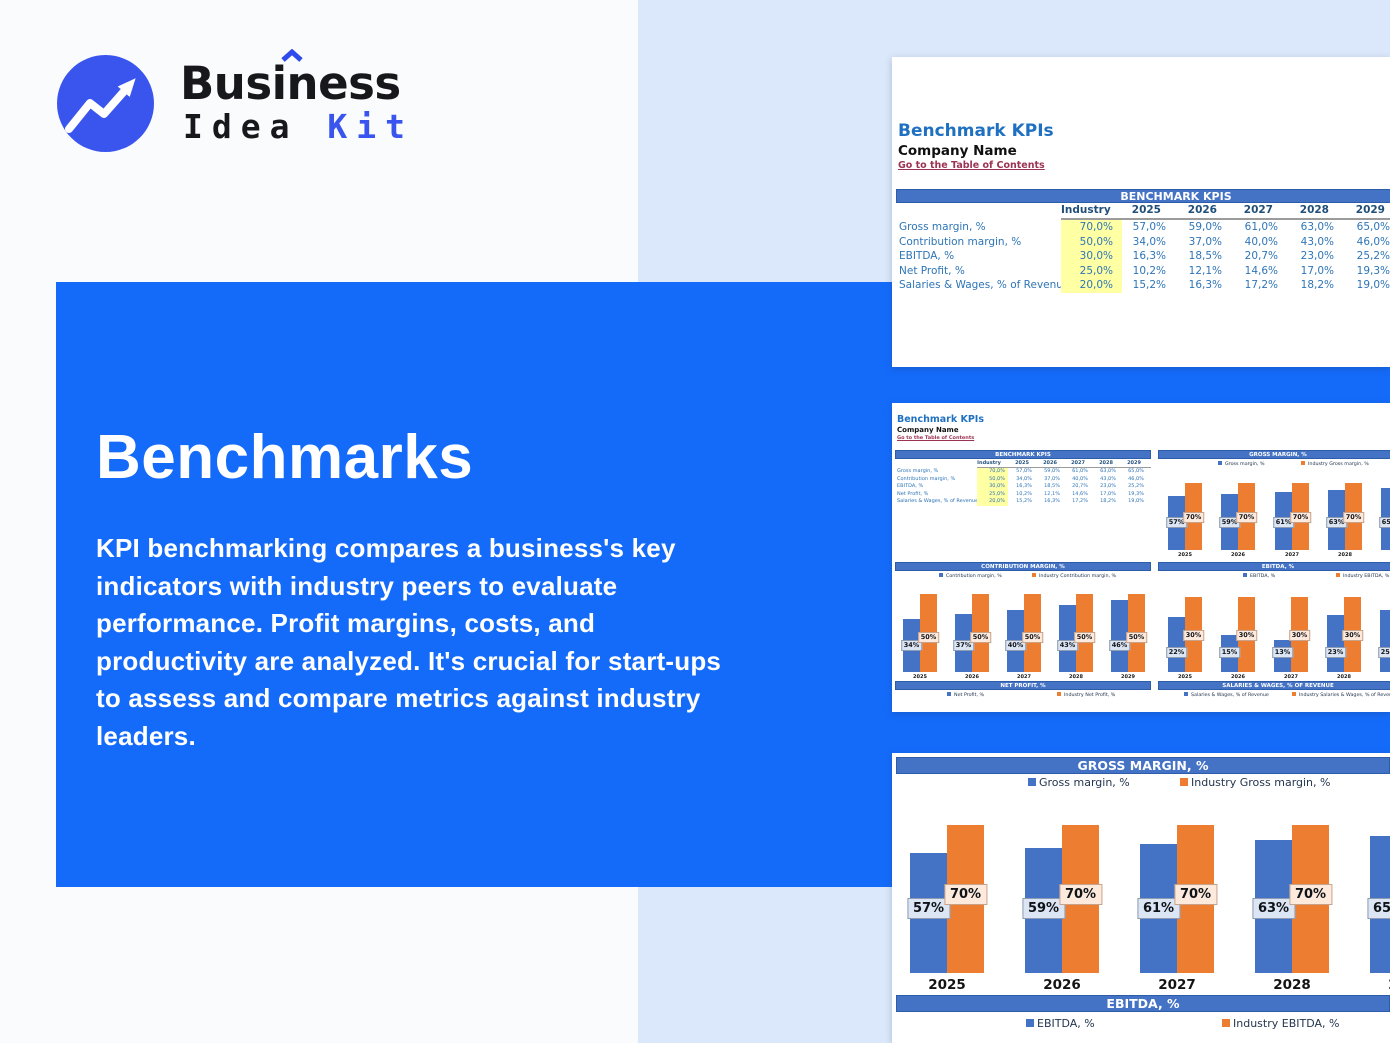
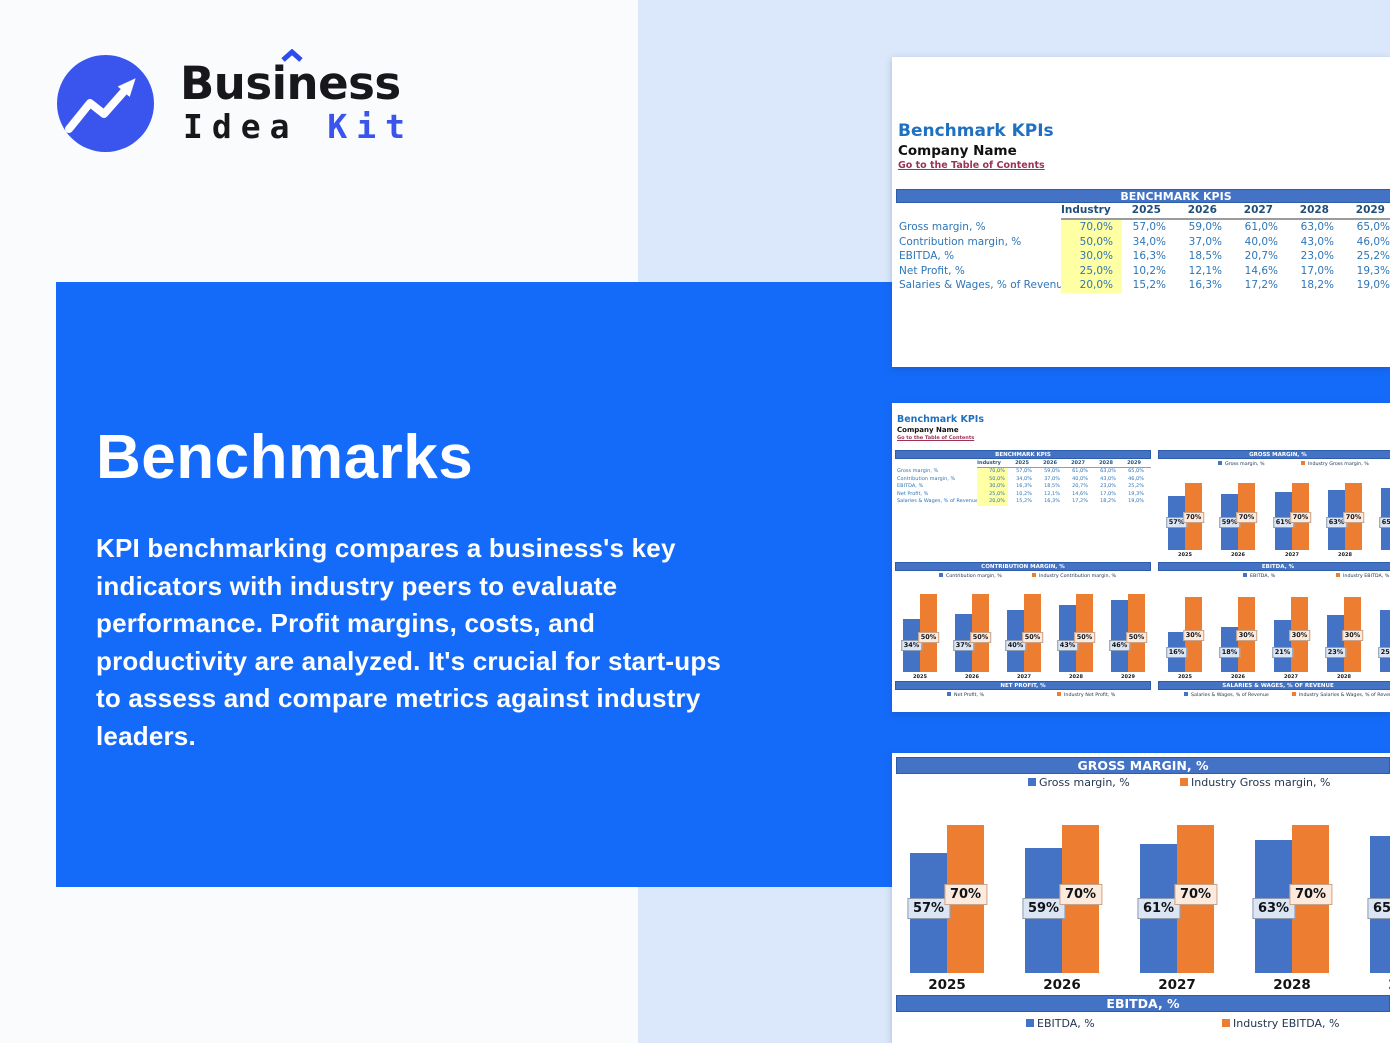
EBITDA, %/EBITDA, %/2025: 22% -> 16%
EBITDA, %/EBITDA, %/2026: 15% -> 18%
EBITDA, %/EBITDA, %/2027: 13% -> 21%
